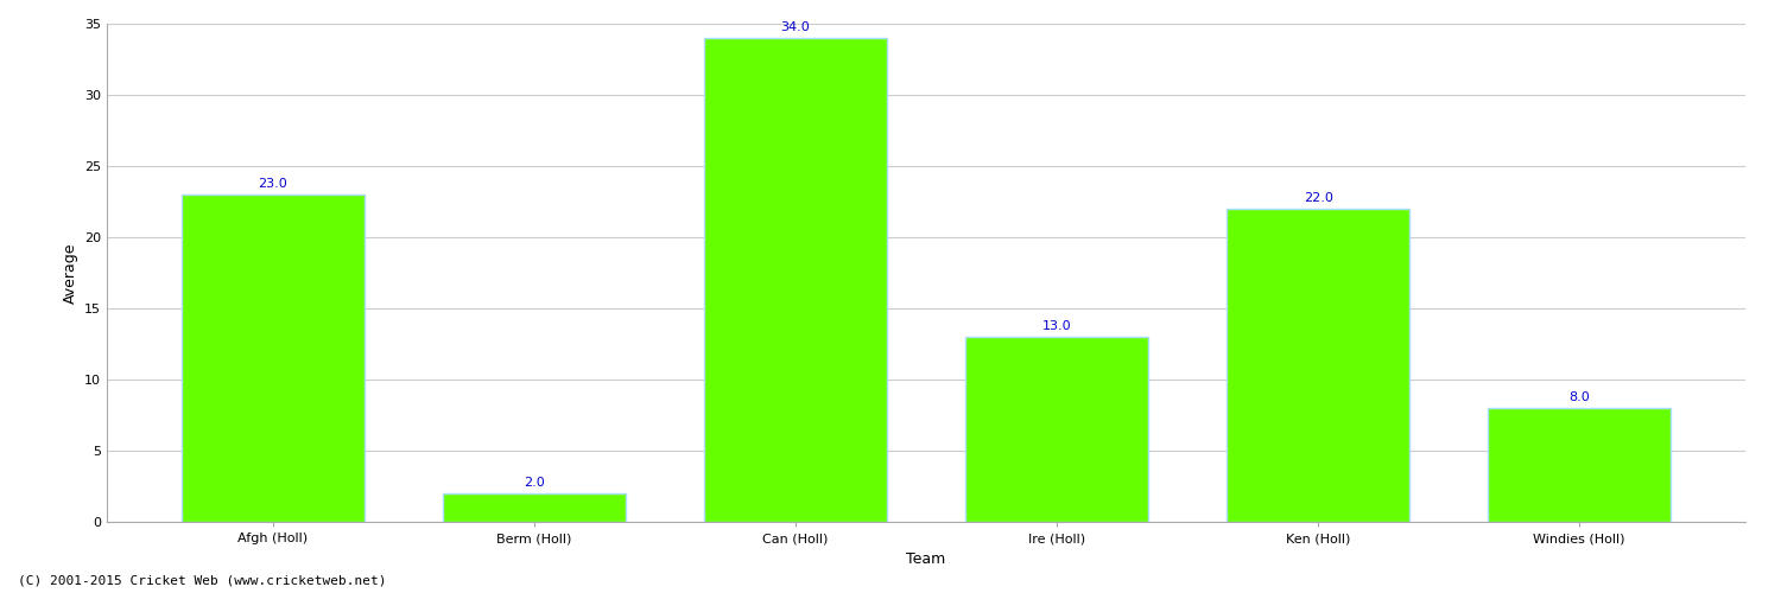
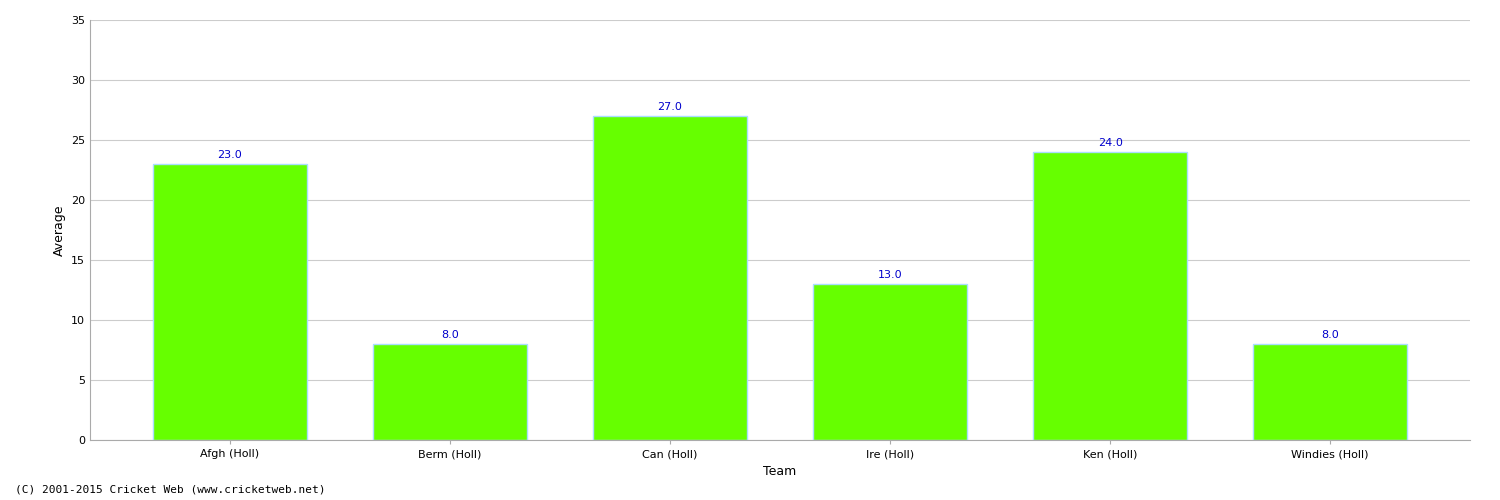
Berm (Holl): 2.0 -> 8.0
Can (Holl): 34.0 -> 27.0
Ken (Holl): 22.0 -> 24.0
